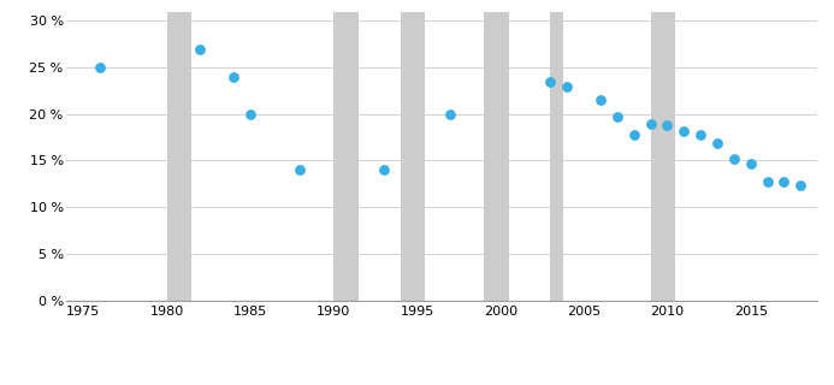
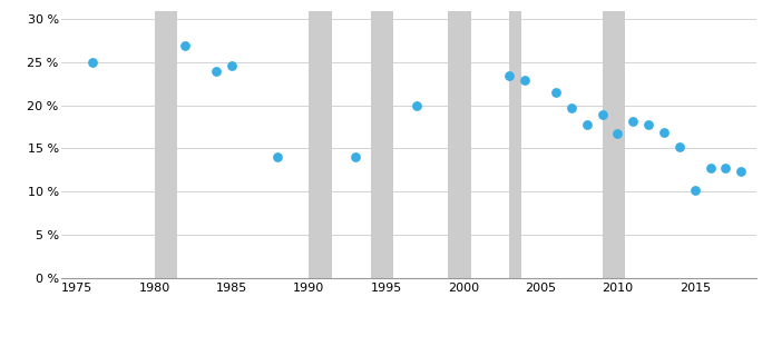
1985: 20.0 % -> 24.6 %
2010: 18.8 % -> 16.8 %
2015: 14.7 % -> 10.2 %
